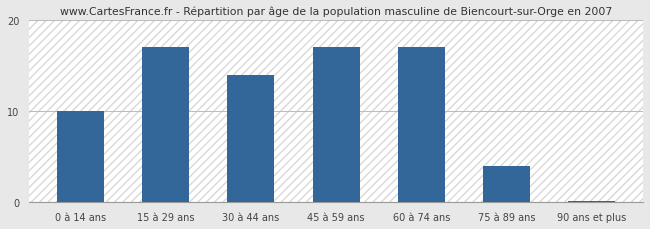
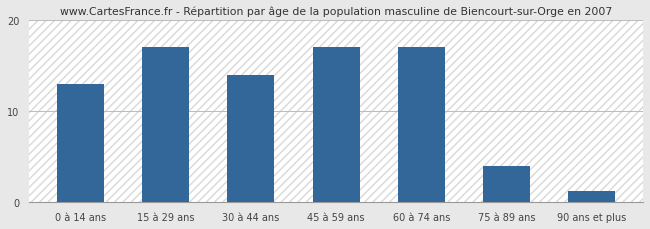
0 à 14 ans: 10.0 -> 13.0
90 ans et plus: 0.2 -> 1.2
